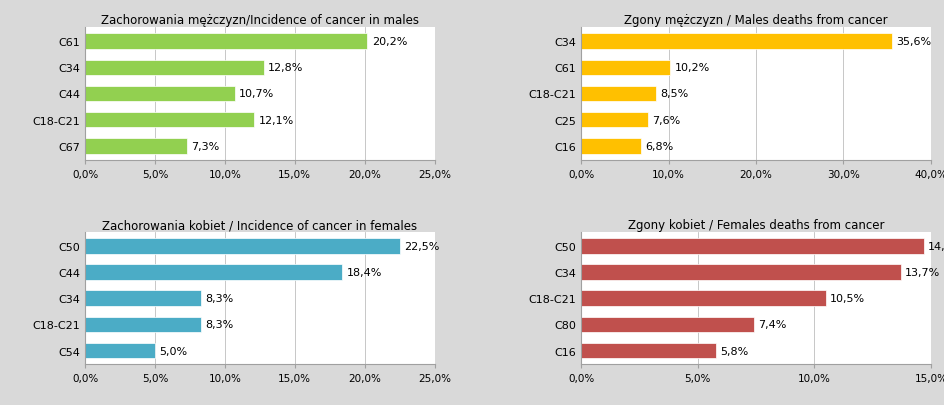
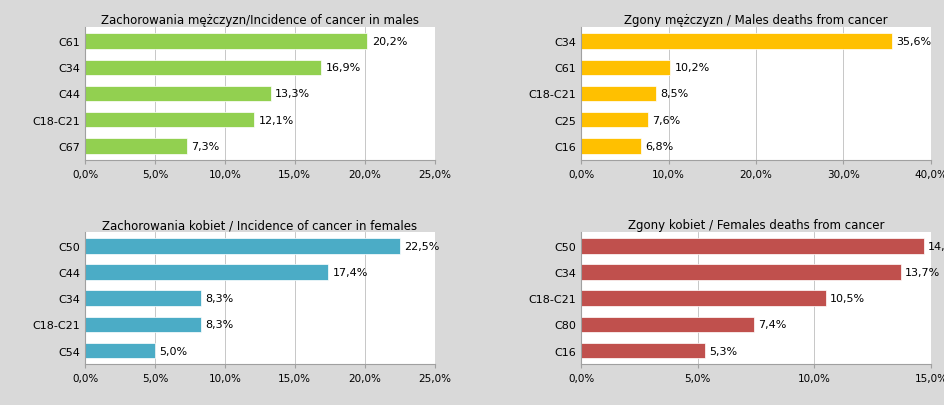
Zachorowania mężczyzn/Incidence of cancer in males/C34: 12,8% -> 16,9%
Zachorowania mężczyzn/Incidence of cancer in males/C44: 10,7% -> 13,3%
Zachorowania kobiet / Incidence of cancer in females/C44: 18,4% -> 17,4%
Zgony kobiet / Females deaths from cancer/C16: 5,8% -> 5,3%
